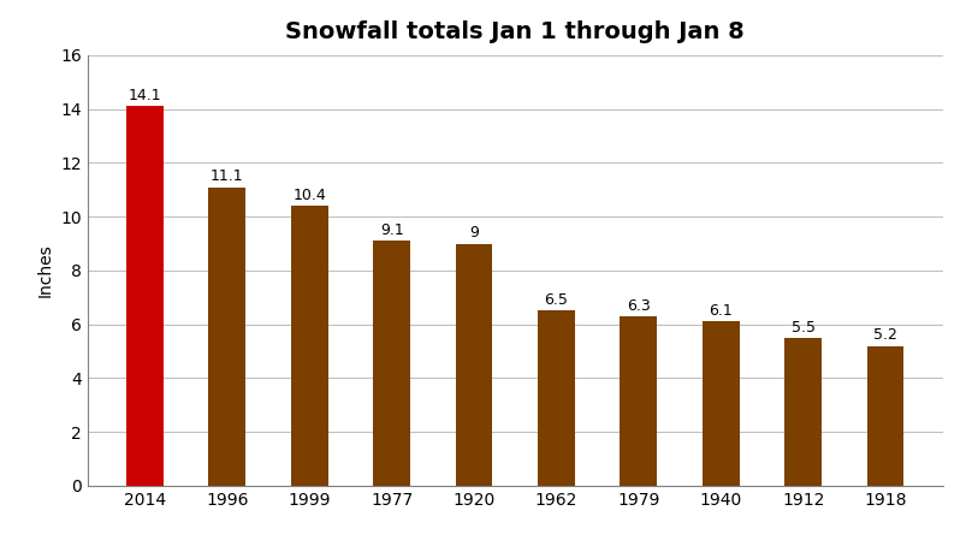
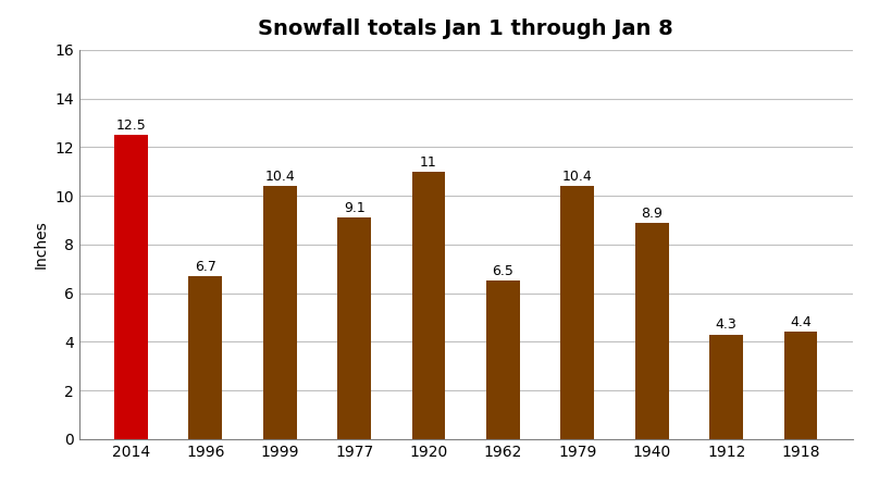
2014: 14.1 -> 12.5
1996: 11.1 -> 6.7
1920: 9 -> 11
1979: 6.3 -> 10.4
1940: 6.1 -> 8.9
1912: 5.5 -> 4.3
1918: 5.2 -> 4.4
